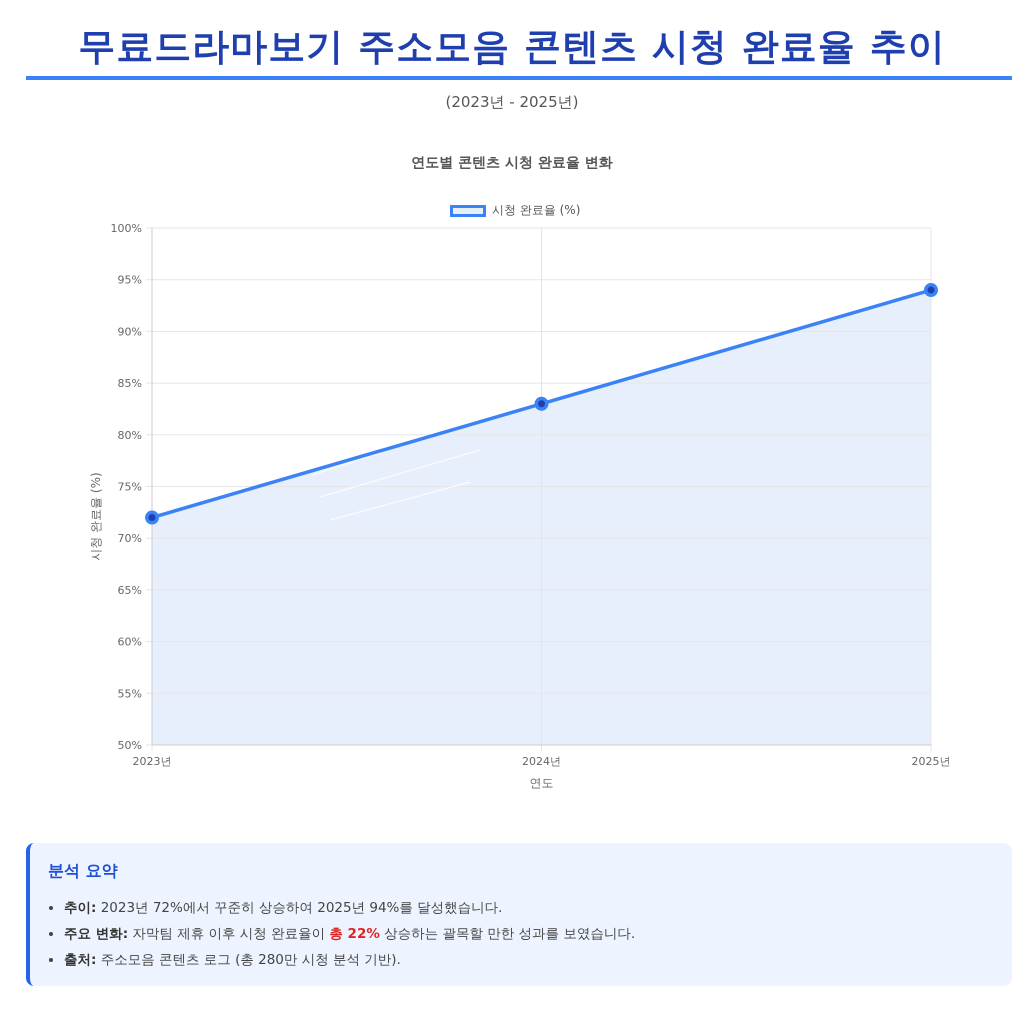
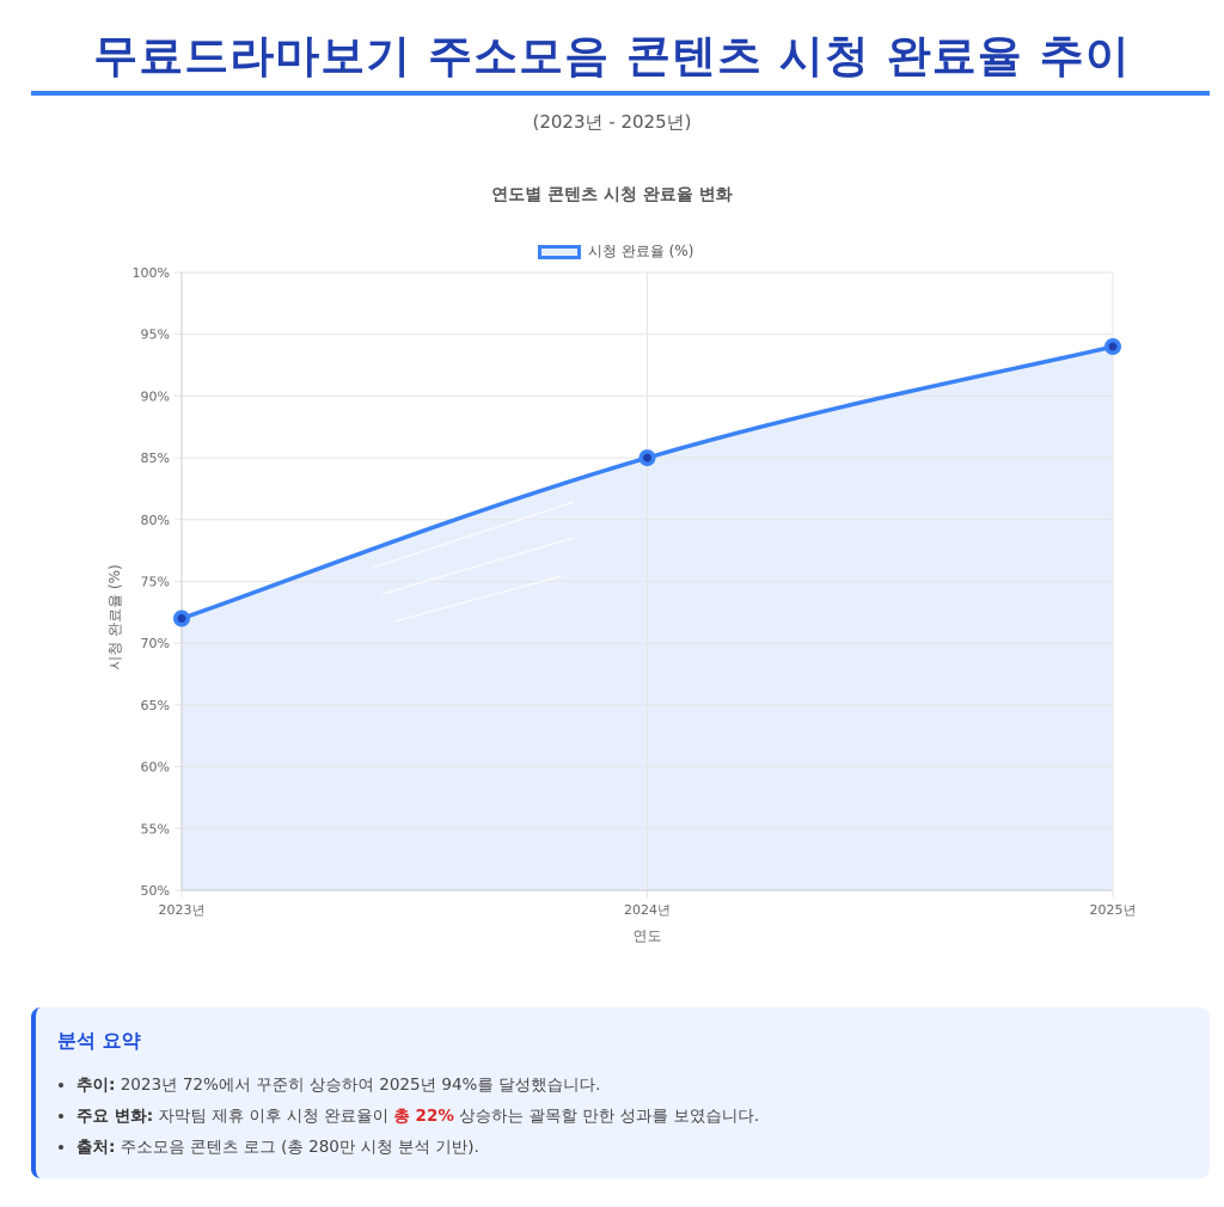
2024년: 83% -> 85%
